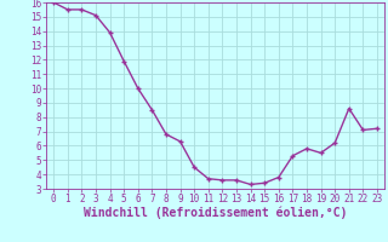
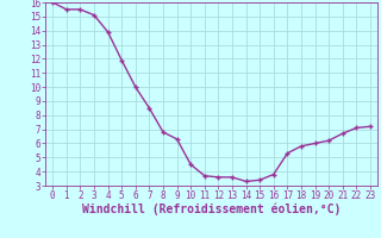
19: 5.5 -> 6.0
21: 8.6 -> 6.7
